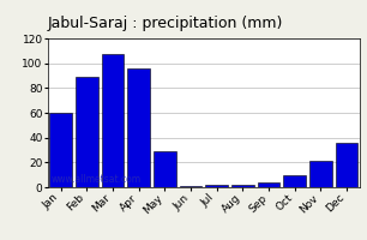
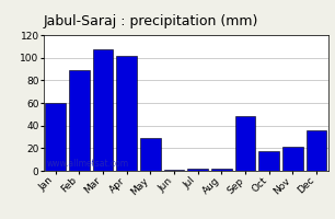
Apr: 96 -> 102
Sep: 4 -> 48
Oct: 10 -> 17
